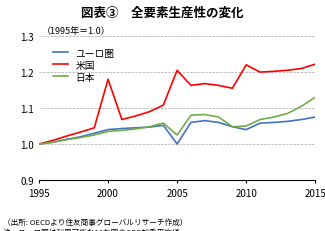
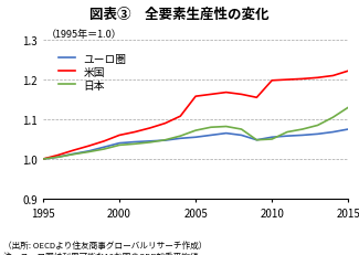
米国/2000: 1.180 -> 1.060
ユーロ圏/2005: 1.000 -> 1.055
米国/2005: 1.205 -> 1.158
日本/2005: 1.025 -> 1.072
ユーロ圏/2010: 1.040 -> 1.055
米国/2010: 1.220 -> 1.198
